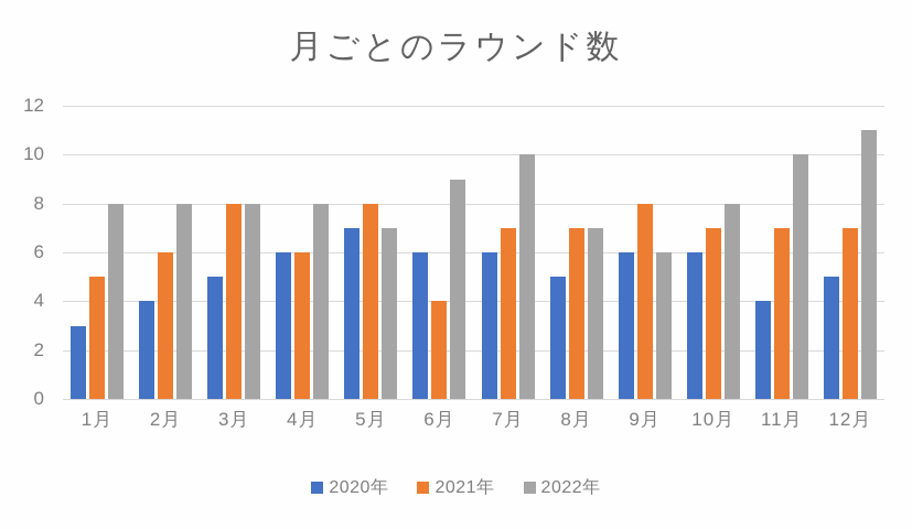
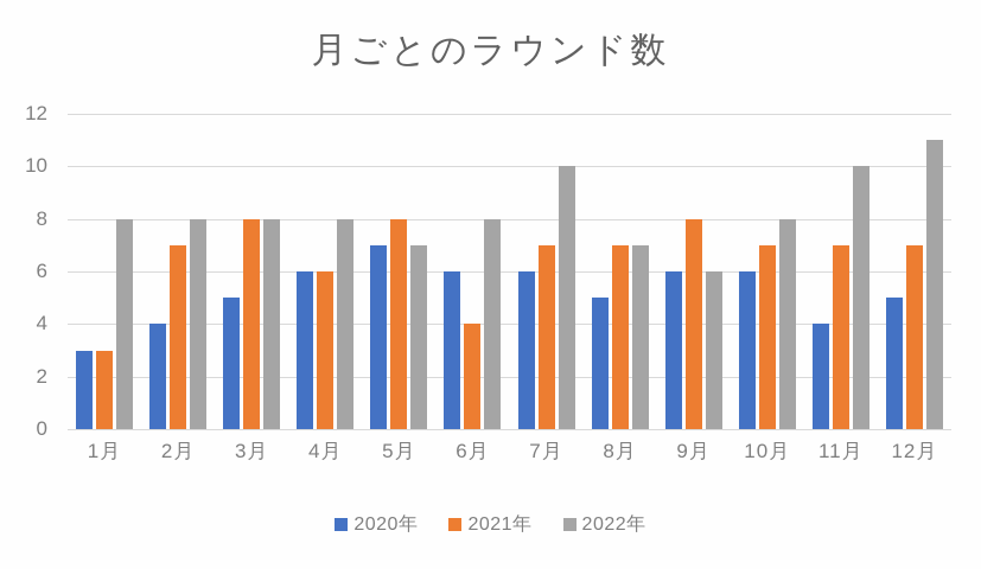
2021年/1月: 5 -> 3
2021年/2月: 6 -> 7
2022年/6月: 9 -> 8
